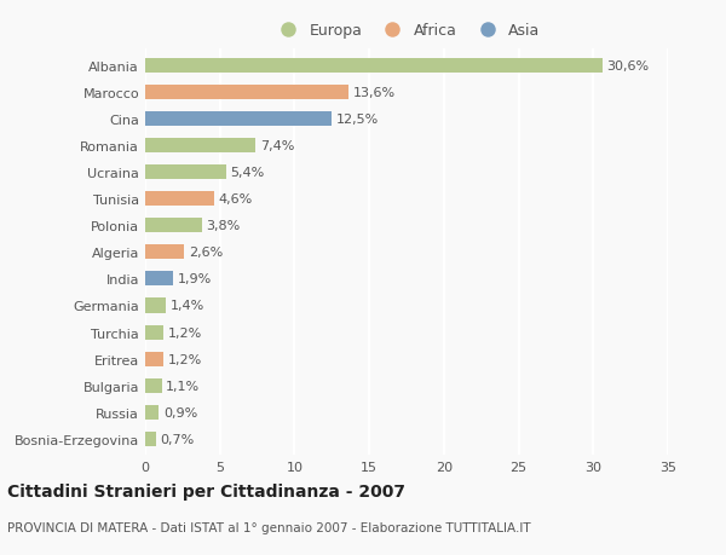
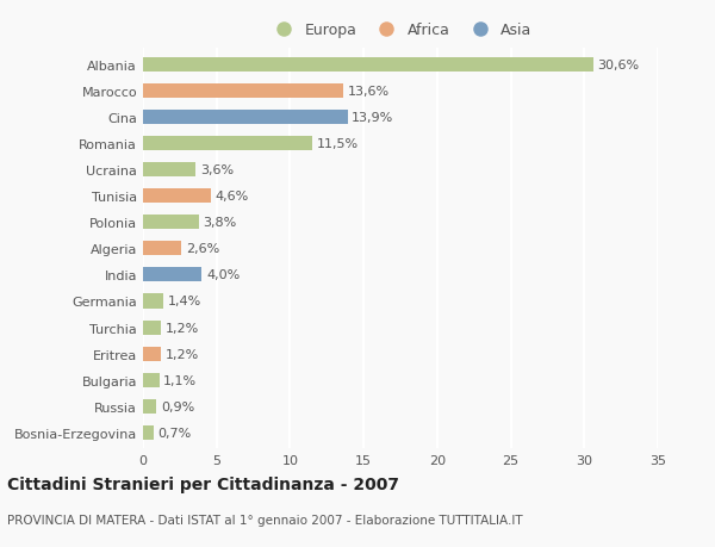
Cina: 12,5% -> 13,9%
Romania: 7,4% -> 11,5%
Ucraina: 5,4% -> 3,6%
India: 1,9% -> 4,0%
